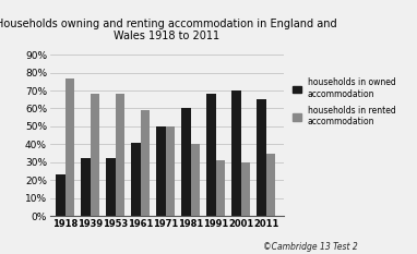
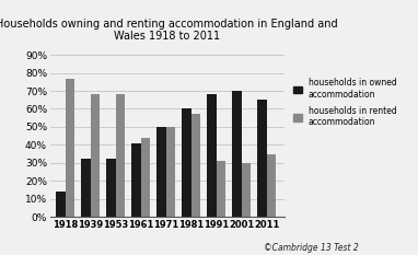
households in owned accommodation/1918: 23% -> 14%
households in rented accommodation/1961: 59% -> 44%
households in rented accommodation/1981: 40% -> 57%
